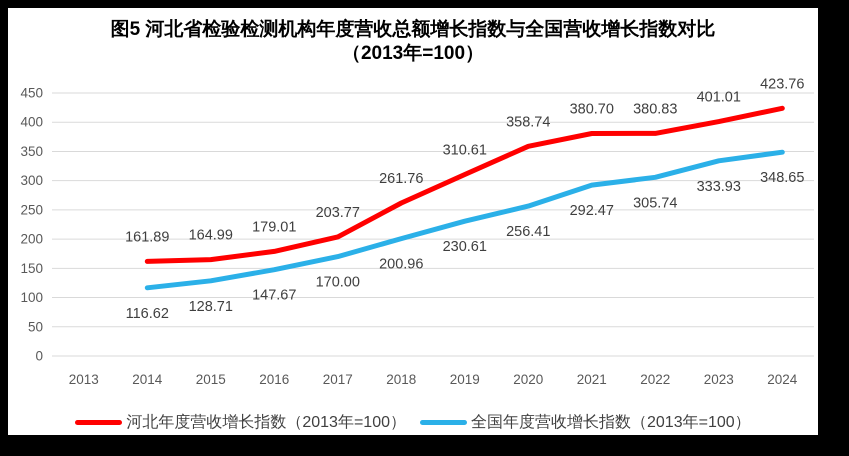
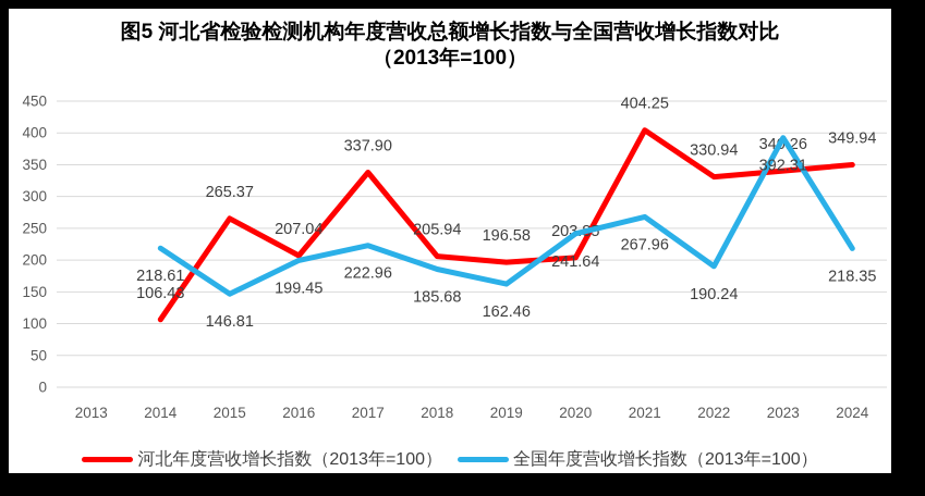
河北年度营收增长指数（2013年=100）/2014: 161.89 -> 106.43
全国年度营收增长指数（2013年=100）/2014: 116.62 -> 218.61
河北年度营收增长指数（2013年=100）/2015: 164.99 -> 265.37
全国年度营收增长指数（2013年=100）/2015: 128.71 -> 146.81
河北年度营收增长指数（2013年=100）/2016: 179.01 -> 207.04
全国年度营收增长指数（2013年=100）/2016: 147.67 -> 199.45
河北年度营收增长指数（2013年=100）/2017: 203.77 -> 337.90
全国年度营收增长指数（2013年=100）/2017: 170.00 -> 222.96
河北年度营收增长指数（2013年=100）/2018: 261.76 -> 205.94
全国年度营收增长指数（2013年=100）/2018: 200.96 -> 185.68
河北年度营收增长指数（2013年=100）/2019: 310.61 -> 196.58
全国年度营收增长指数（2013年=100）/2019: 230.61 -> 162.46
河北年度营收增长指数（2013年=100）/2020: 358.74 -> 203.85
全国年度营收增长指数（2013年=100）/2020: 256.41 -> 241.64
河北年度营收增长指数（2013年=100）/2021: 380.70 -> 404.25
全国年度营收增长指数（2013年=100）/2021: 292.47 -> 267.96
河北年度营收增长指数（2013年=100）/2022: 380.83 -> 330.94
全国年度营收增长指数（2013年=100）/2022: 305.74 -> 190.24
河北年度营收增长指数（2013年=100）/2023: 401.01 -> 340.26
全国年度营收增长指数（2013年=100）/2023: 333.93 -> 392.31
河北年度营收增长指数（2013年=100）/2024: 423.76 -> 349.94
全国年度营收增长指数（2013年=100）/2024: 348.65 -> 218.35
